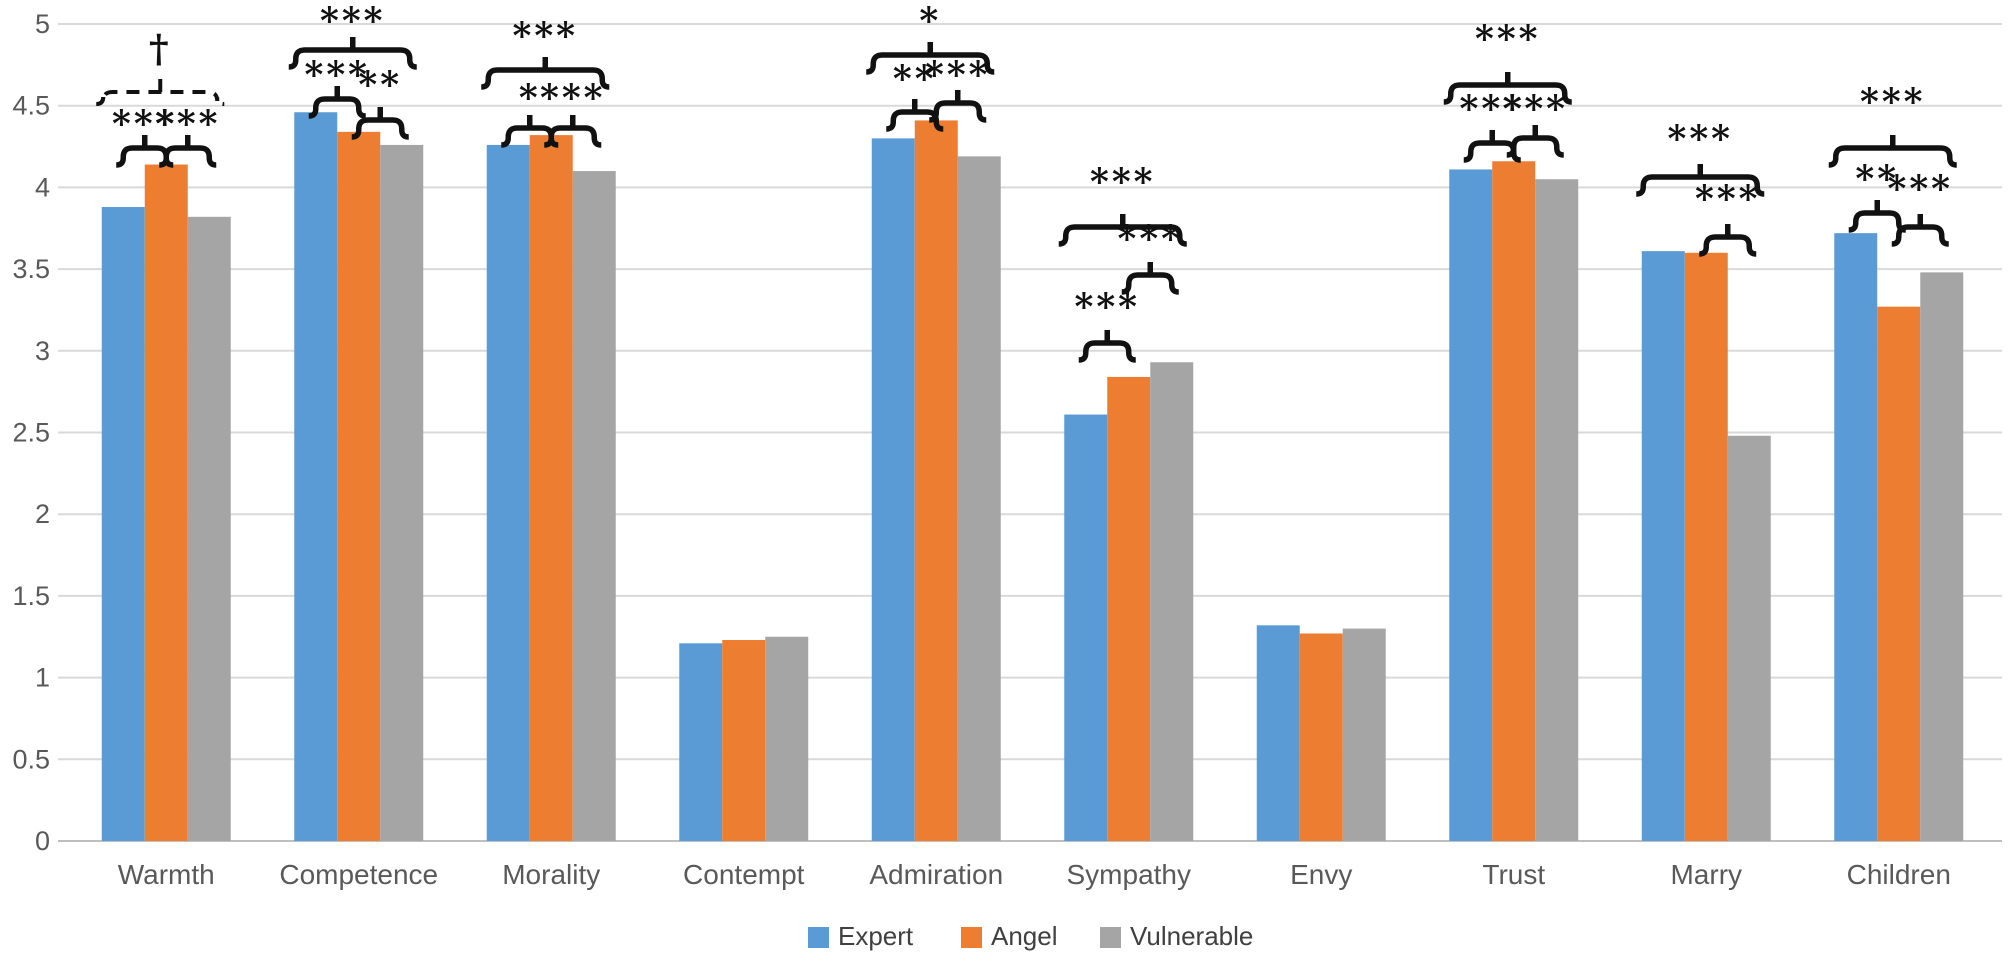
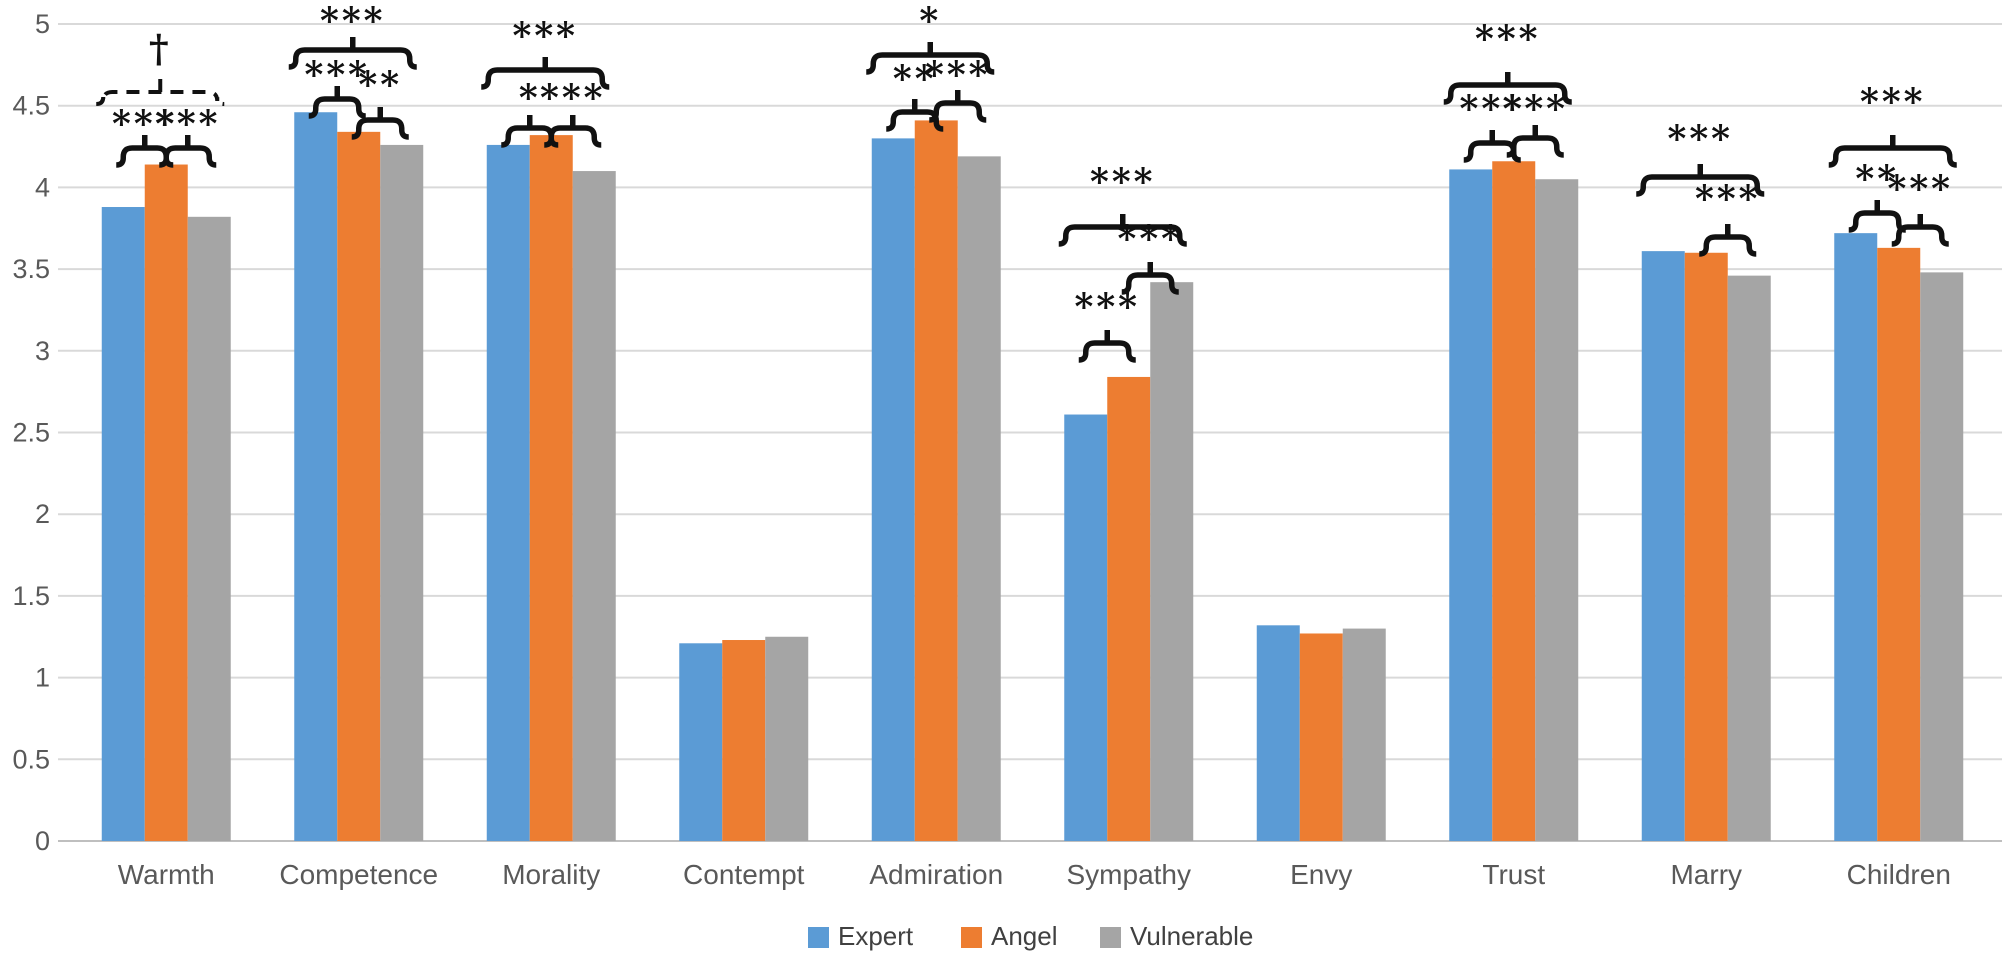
Vulnerable/Sympathy: 2.93 -> 3.42
Vulnerable/Marry: 2.48 -> 3.46
Angel/Children: 3.27 -> 3.63
